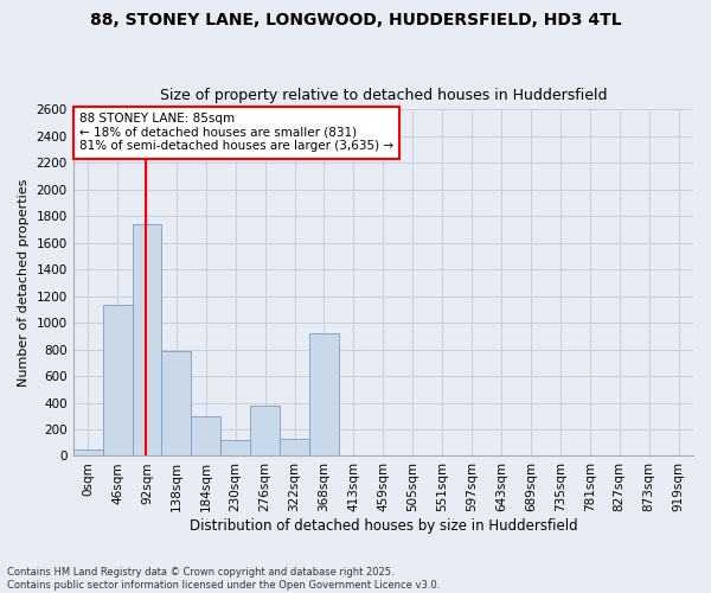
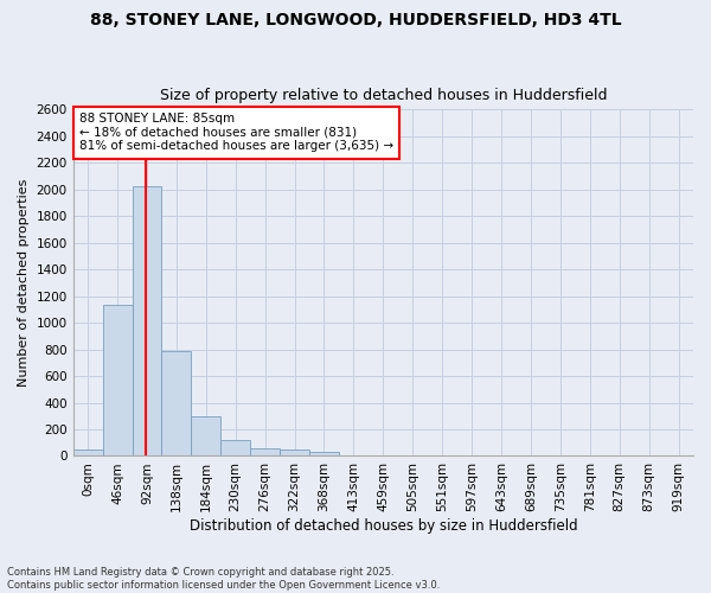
92sqm: 1740 -> 2020
276sqm: 380 -> 60
322sqm: 130 -> 50
368sqm: 920 -> 30
